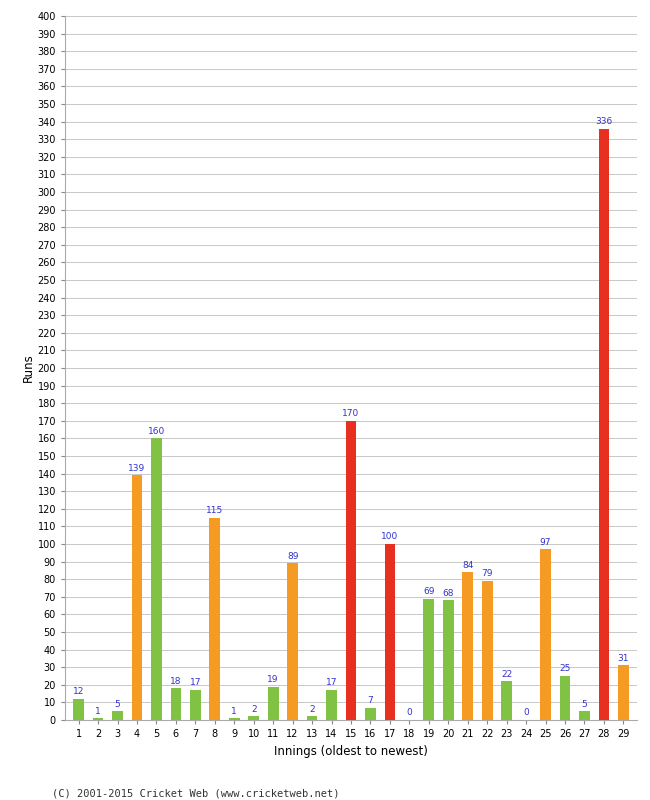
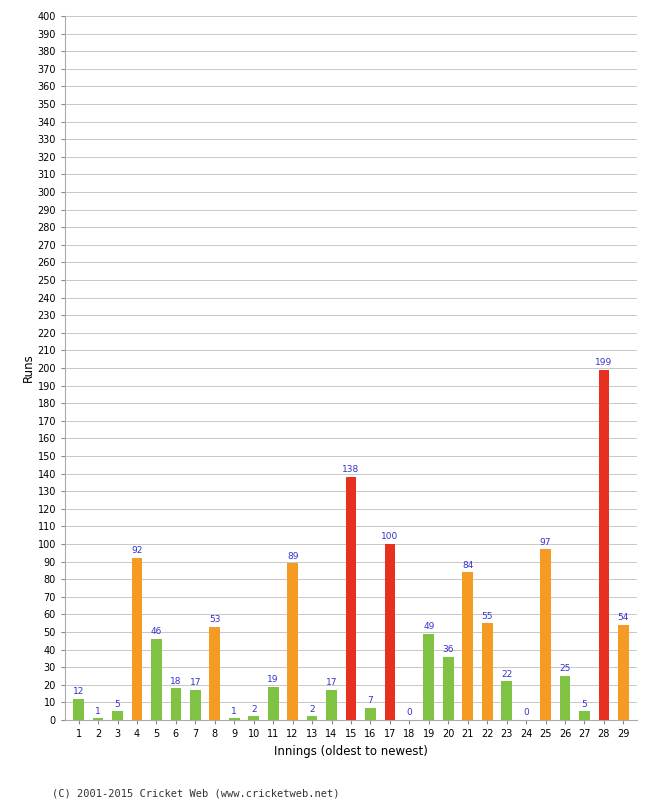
4: 139 -> 92
5: 160 -> 46
8: 115 -> 53
15: 170 -> 138
19: 69 -> 49
20: 68 -> 36
22: 79 -> 55
28: 336 -> 199
29: 31 -> 54
